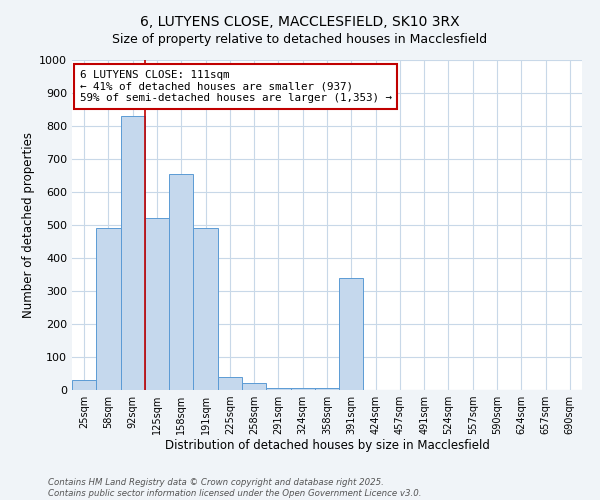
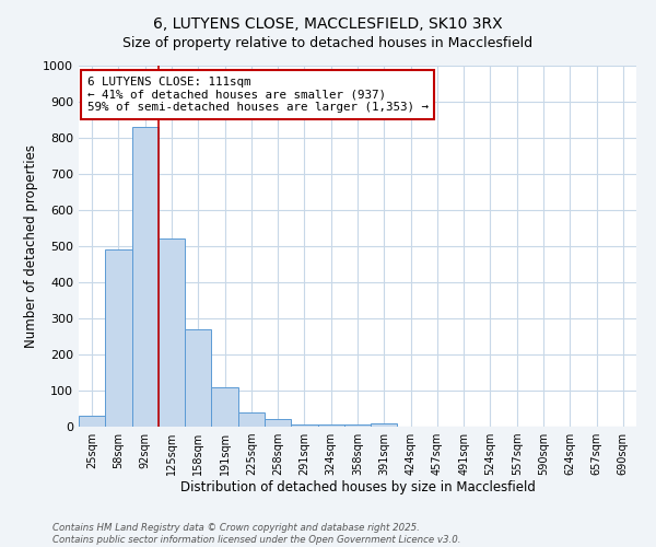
158sqm: 655 -> 270
191sqm: 490 -> 108
391sqm: 340 -> 8
